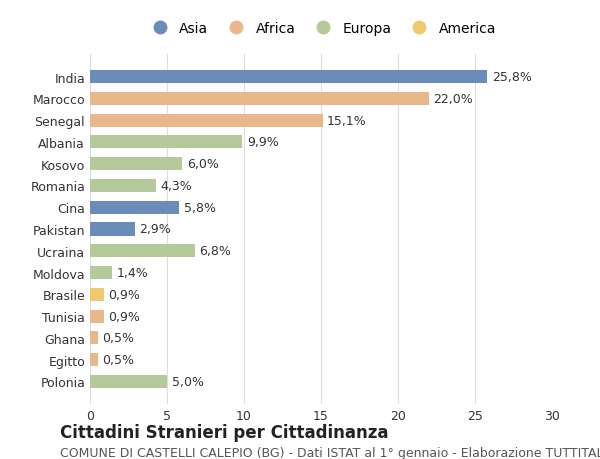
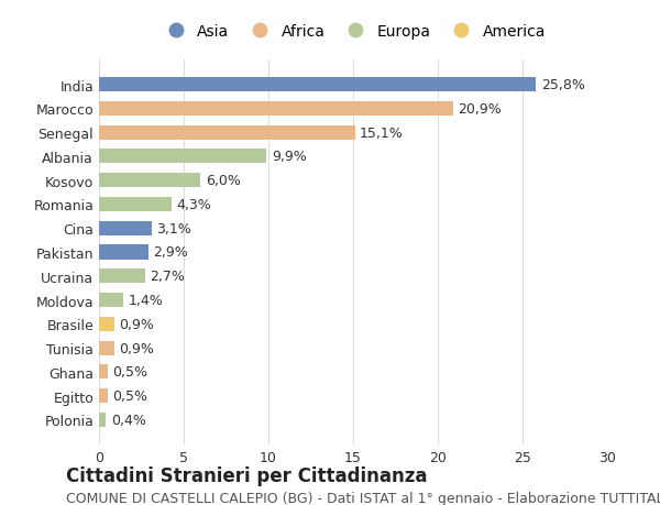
Marocco: 22,0% -> 20,9%
Cina: 5,8% -> 3,1%
Ucraina: 6,8% -> 2,7%
Polonia: 5,0% -> 0,4%
